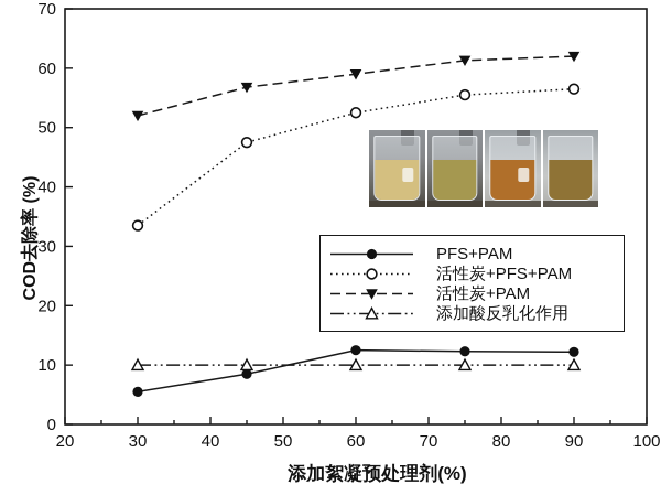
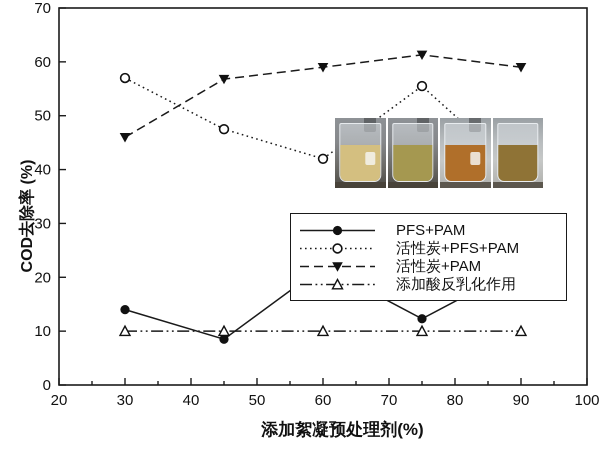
PFS+PAM/30: 6 -> 14
活性炭+PFS+PAM/30: 34 -> 57
活性炭+PAM/30: 52 -> 46
PFS+PAM/60: 12 -> 22
活性炭+PFS+PAM/60: 52 -> 42
PFS+PAM/90: 12 -> 22
活性炭+PFS+PAM/90: 56 -> 39
活性炭+PAM/90: 62 -> 59
